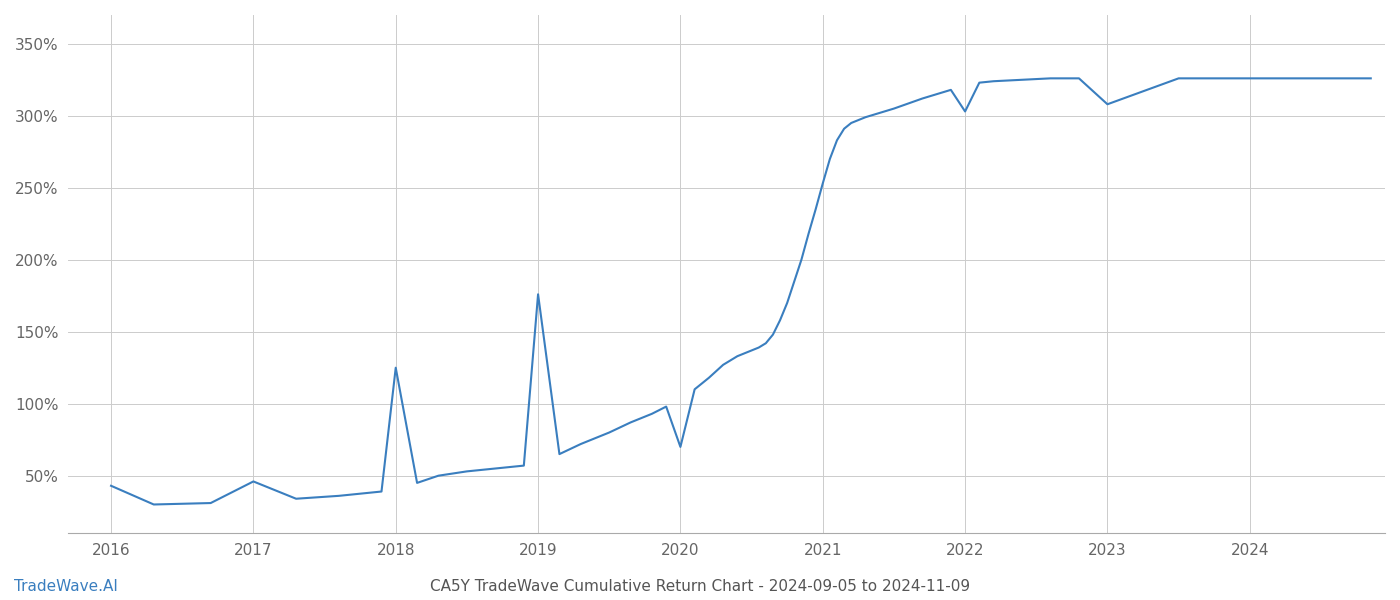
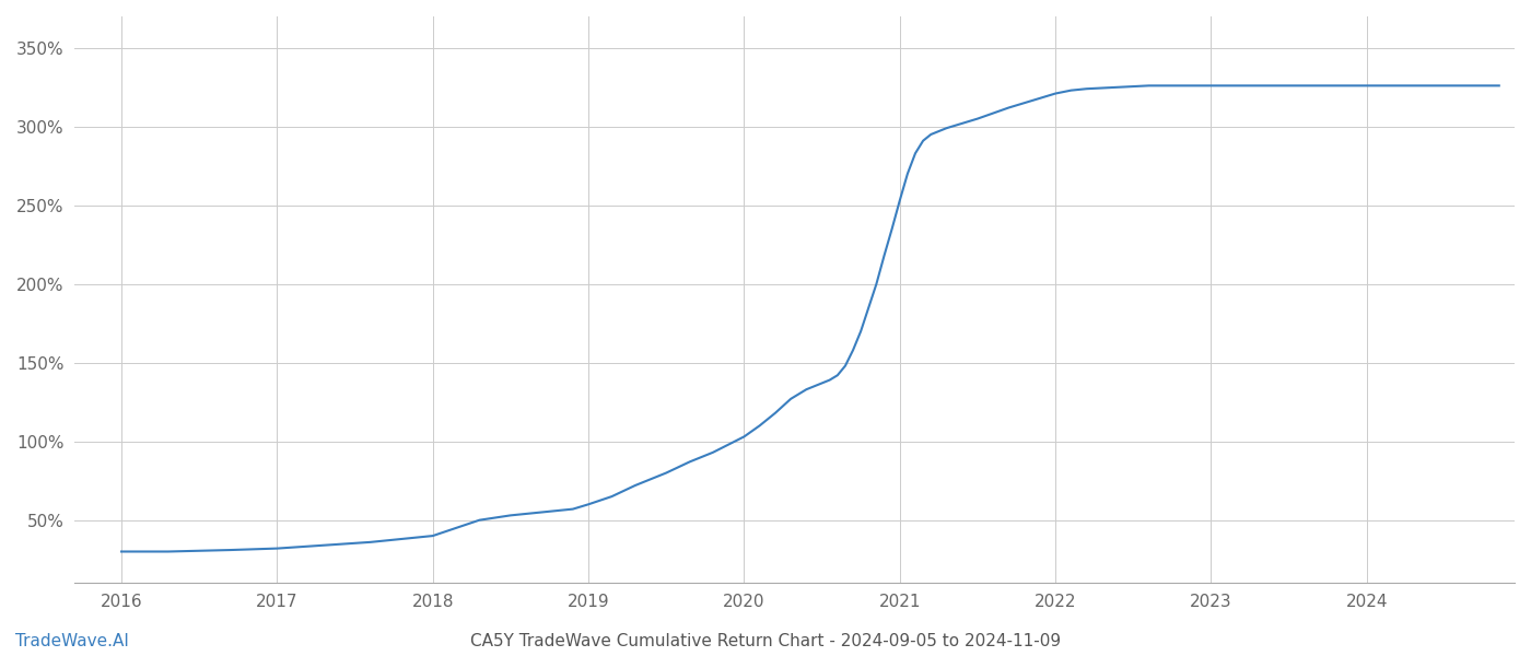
2016: 43% -> 30%
2017: 46% -> 32%
2018: 125% -> 40%
2019: 176% -> 60%
2020: 70% -> 103%
2022: 303% -> 321%
2023: 308% -> 326%
